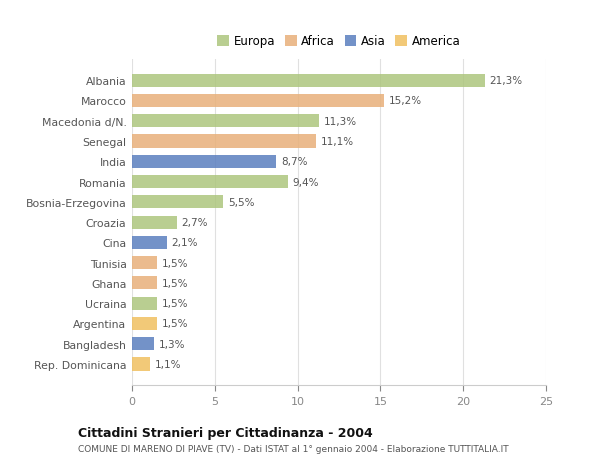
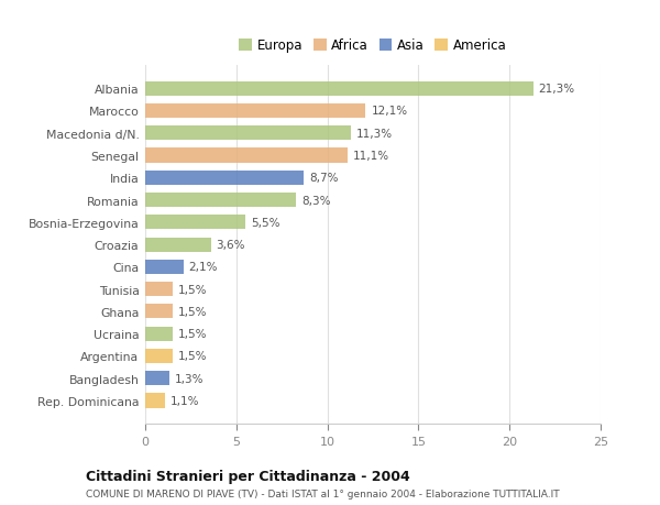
Marocco: 15,2% -> 12,1%
Romania: 9,4% -> 8,3%
Croazia: 2,7% -> 3,6%
